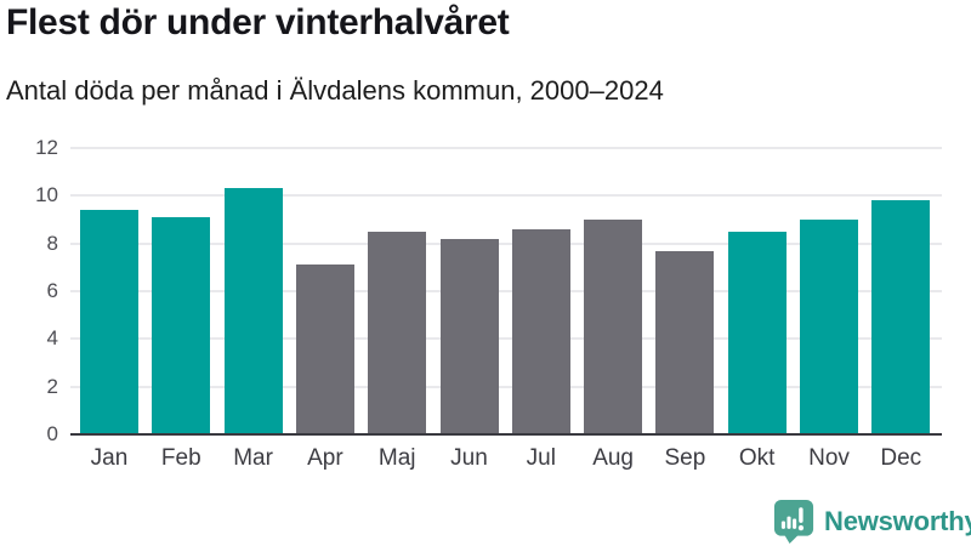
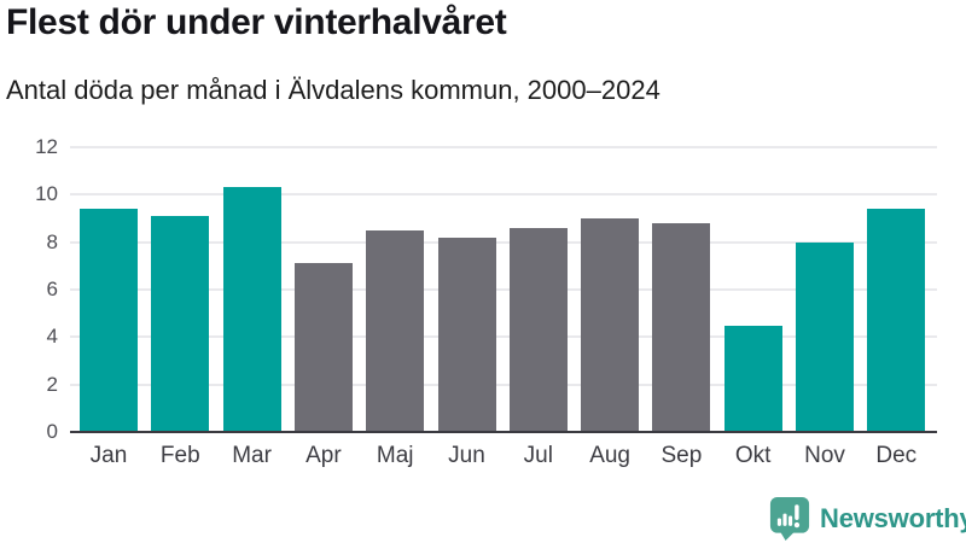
Sep: 7.7 -> 8.8
Okt: 8.5 -> 4.5
Nov: 9.0 -> 8.0
Dec: 9.8 -> 9.4
